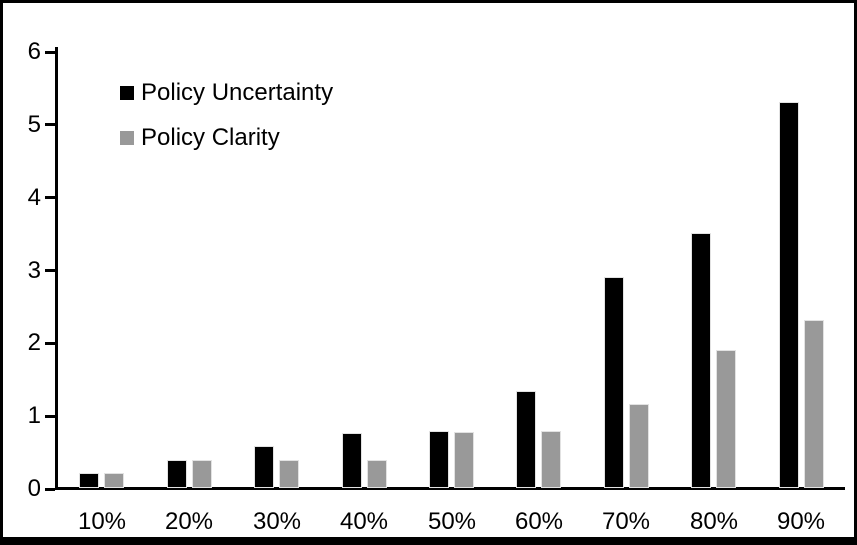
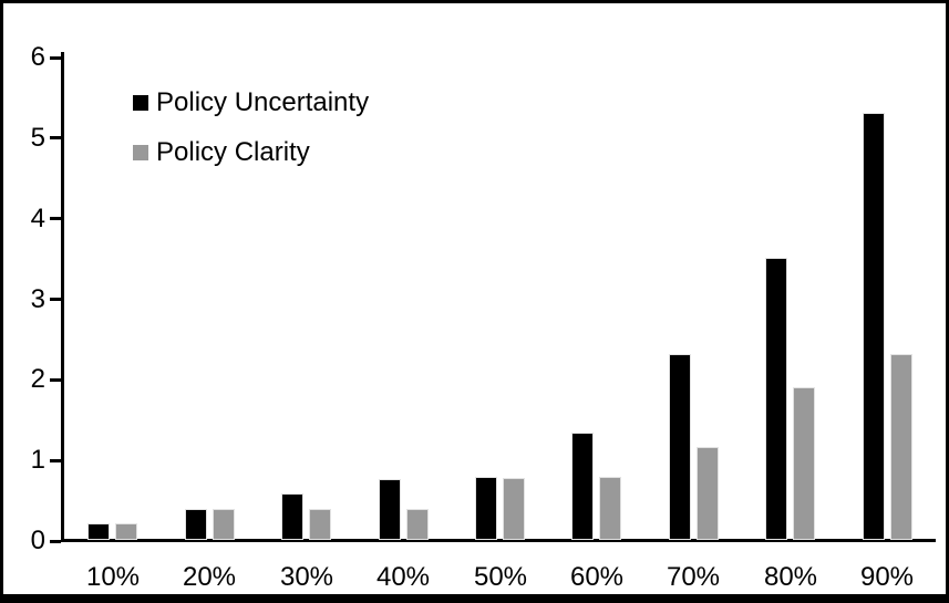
Policy Uncertainty/70%: 2.9 -> 2.3
